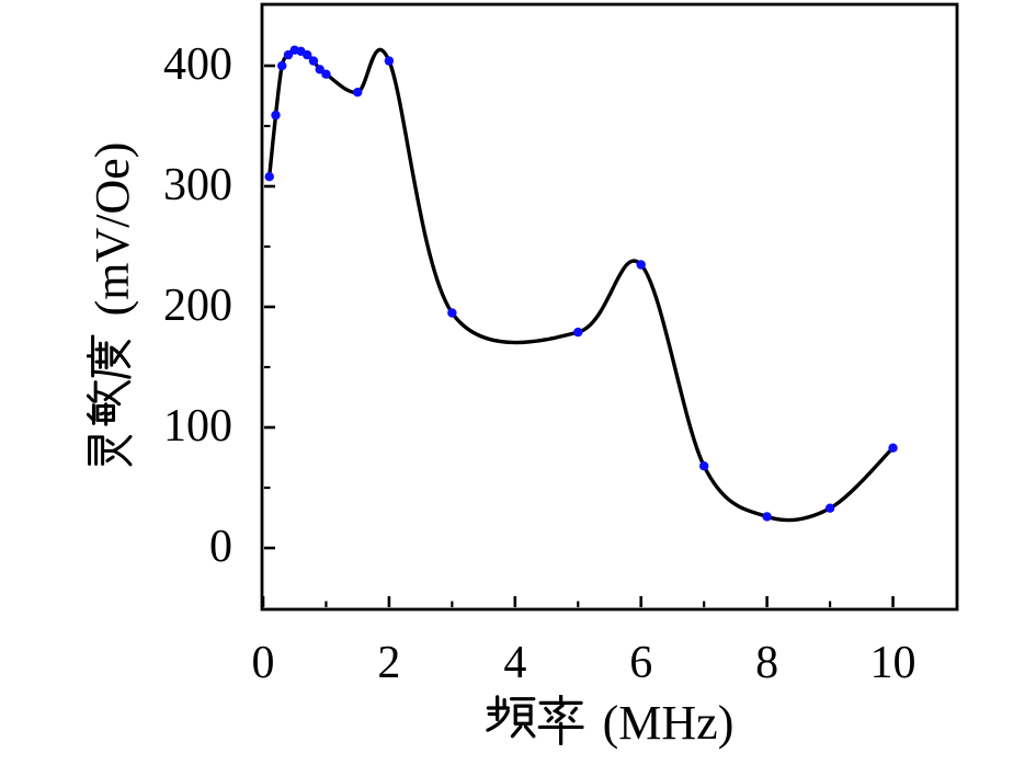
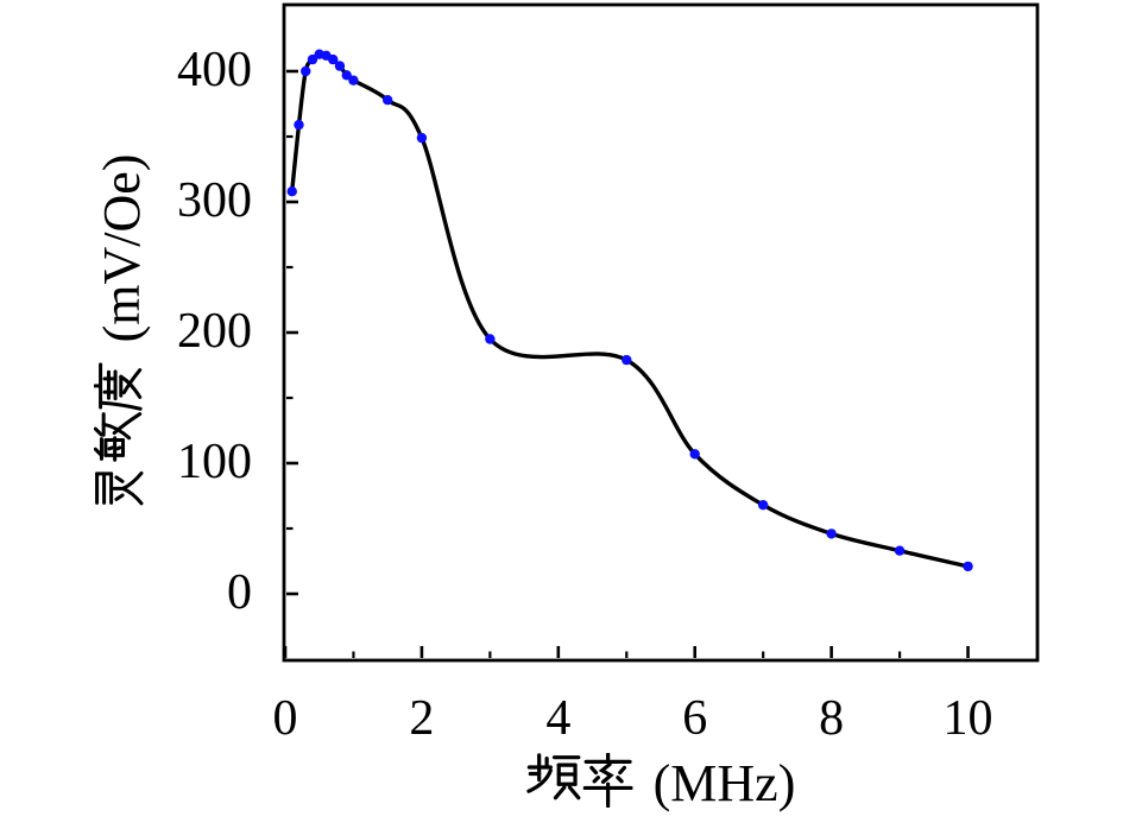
2: 404 -> 349
6: 235 -> 107
8: 26 -> 46
10: 83 -> 21
